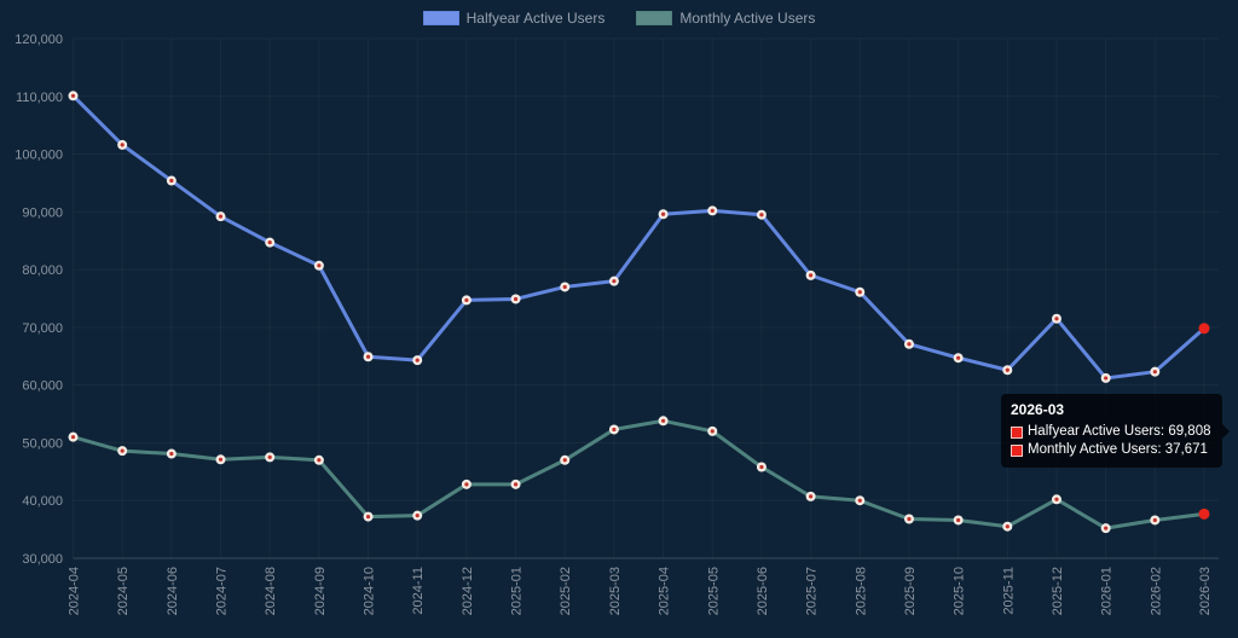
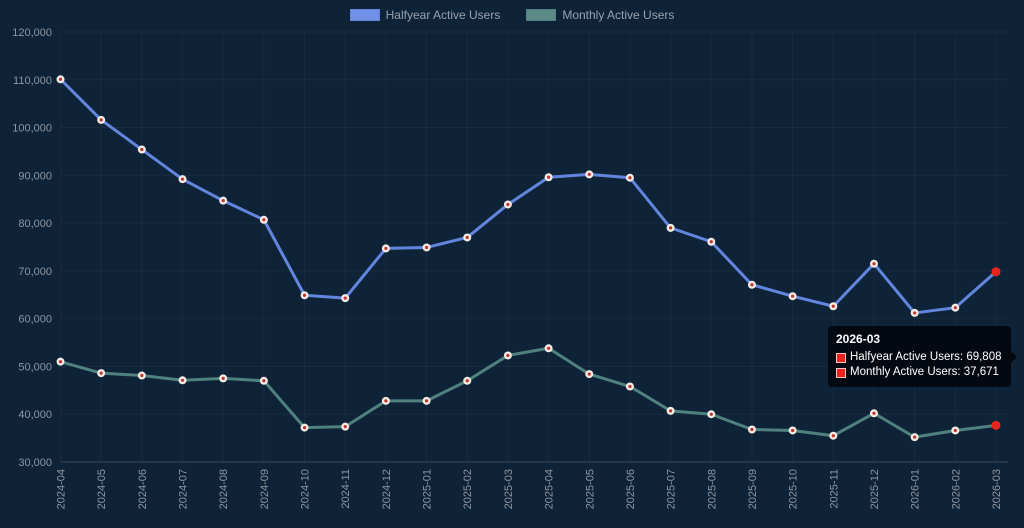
Halfyear Active Users/2025-03: 78000 -> 84000
Monthly Active Users/2025-05: 52000 -> 48000
